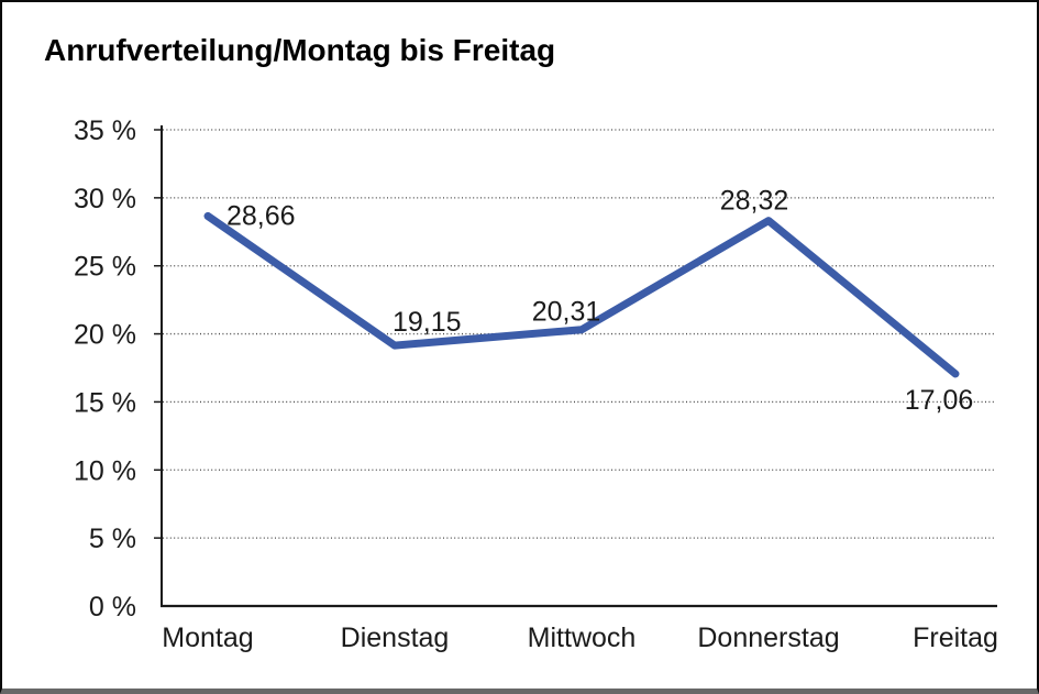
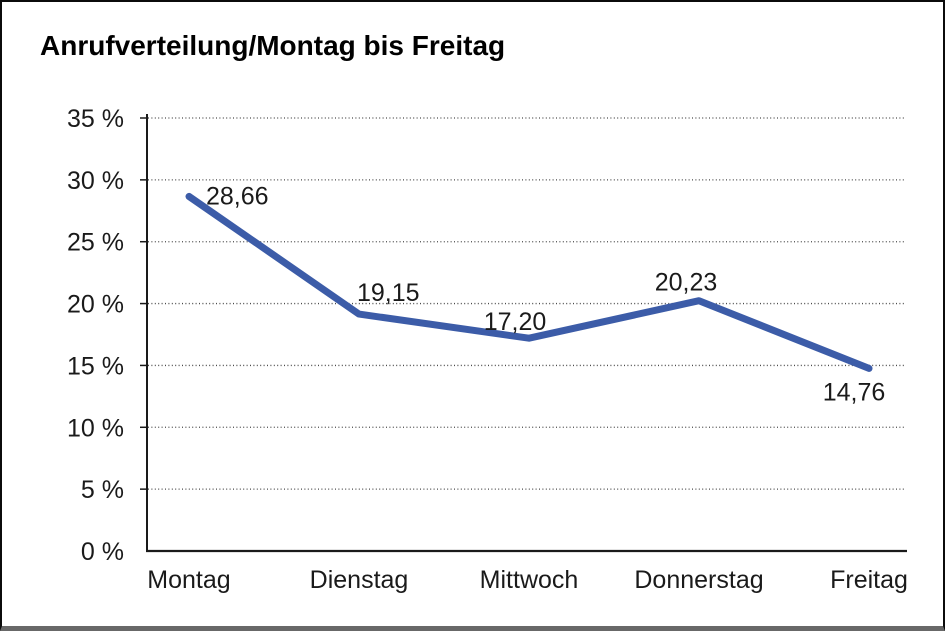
Mittwoch: 20,31 -> 17,20
Donnerstag: 28,32 -> 20,23
Freitag: 17,06 -> 14,76
